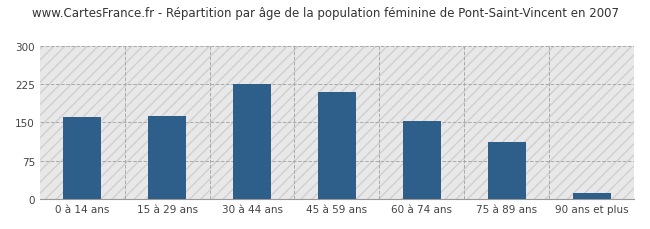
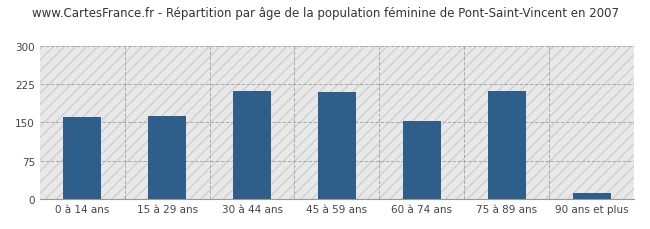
30 à 44 ans: 225 -> 212
75 à 89 ans: 112 -> 212
